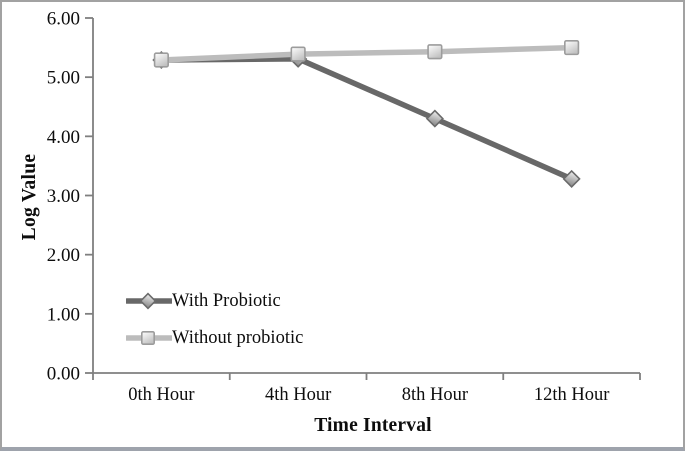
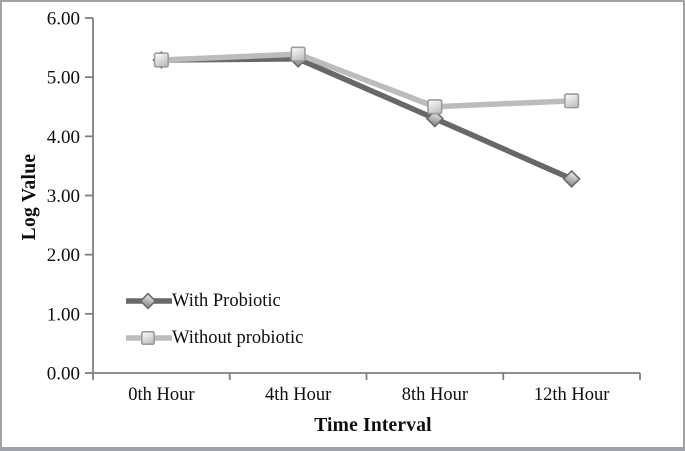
Without probiotic/8th Hour: 5.4 -> 4.5
Without probiotic/12th Hour: 5.5 -> 4.6
